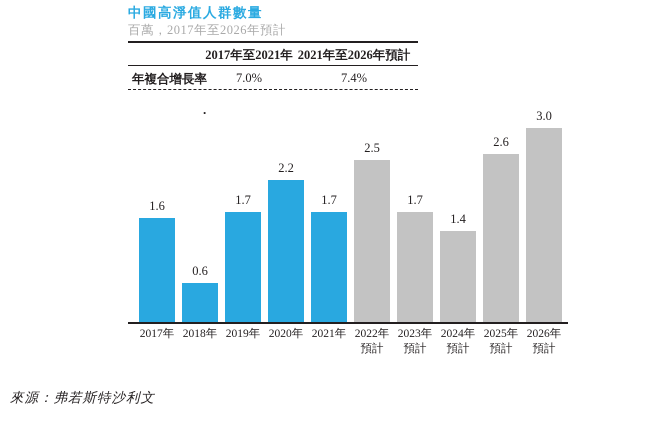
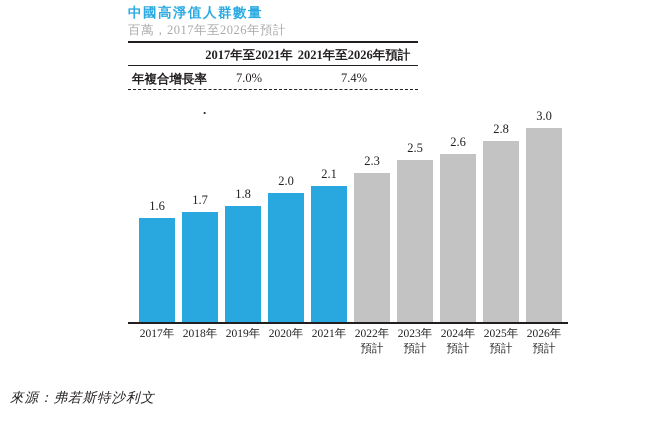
2018年: 0.6 -> 1.7
2019年: 1.7 -> 1.8
2020年: 2.2 -> 2.0
2021年: 1.7 -> 2.1
2022年: 2.5 -> 2.3
2023年: 1.7 -> 2.5
2024年: 1.4 -> 2.6
2025年: 2.6 -> 2.8
